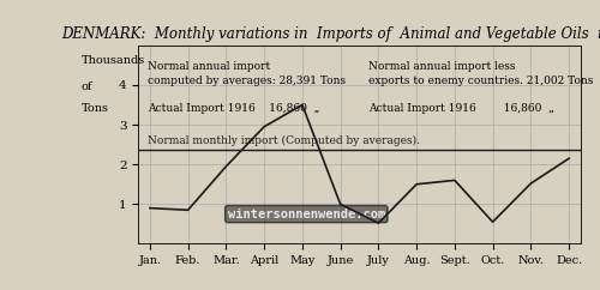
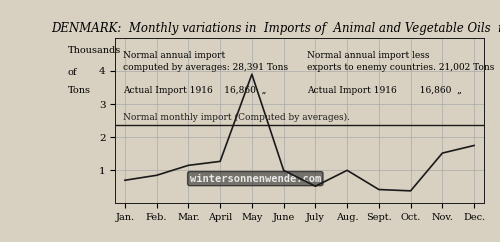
Jan.: 0.90 -> 0.70
Mar.: 1.95 -> 1.15
April: 2.95 -> 1.27
May: 3.50 -> 3.90
Aug.: 1.50 -> 1.00
Sept.: 1.60 -> 0.42
Oct.: 0.55 -> 0.38
Dec.: 2.15 -> 1.75
